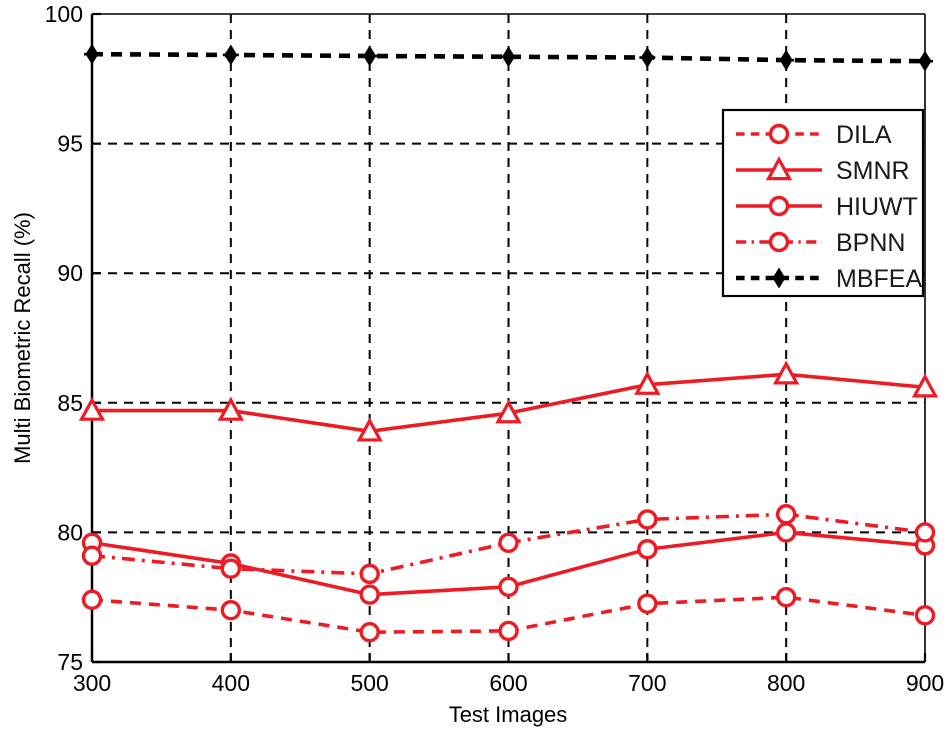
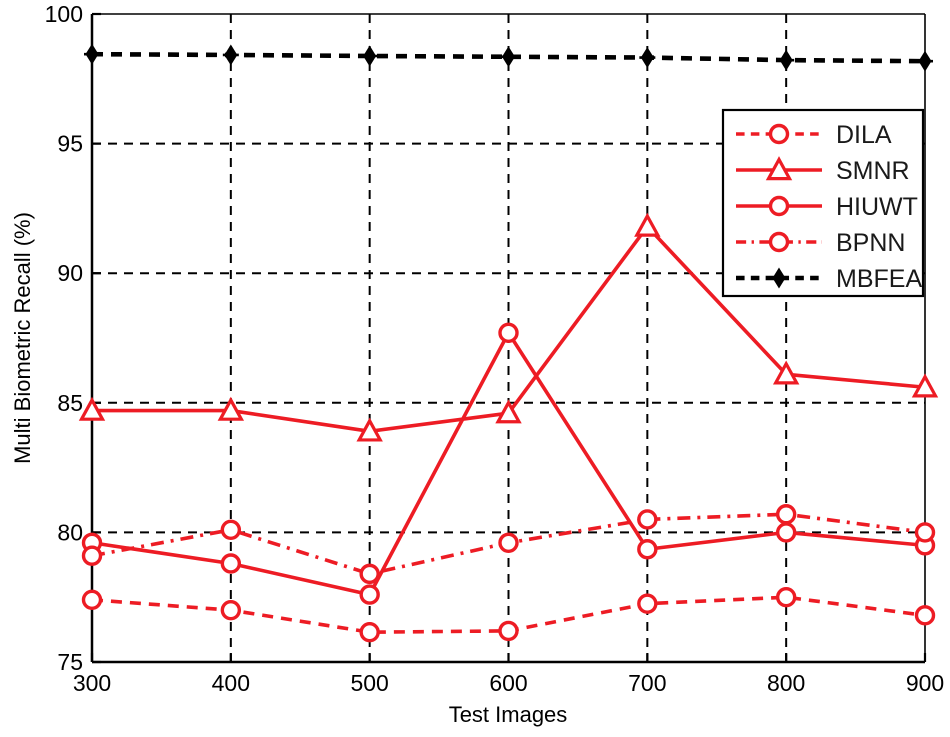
BPNN/400: 78.6 -> 80.1
HIUWT/600: 77.9 -> 87.7
SMNR/700: 85.7 -> 91.8
